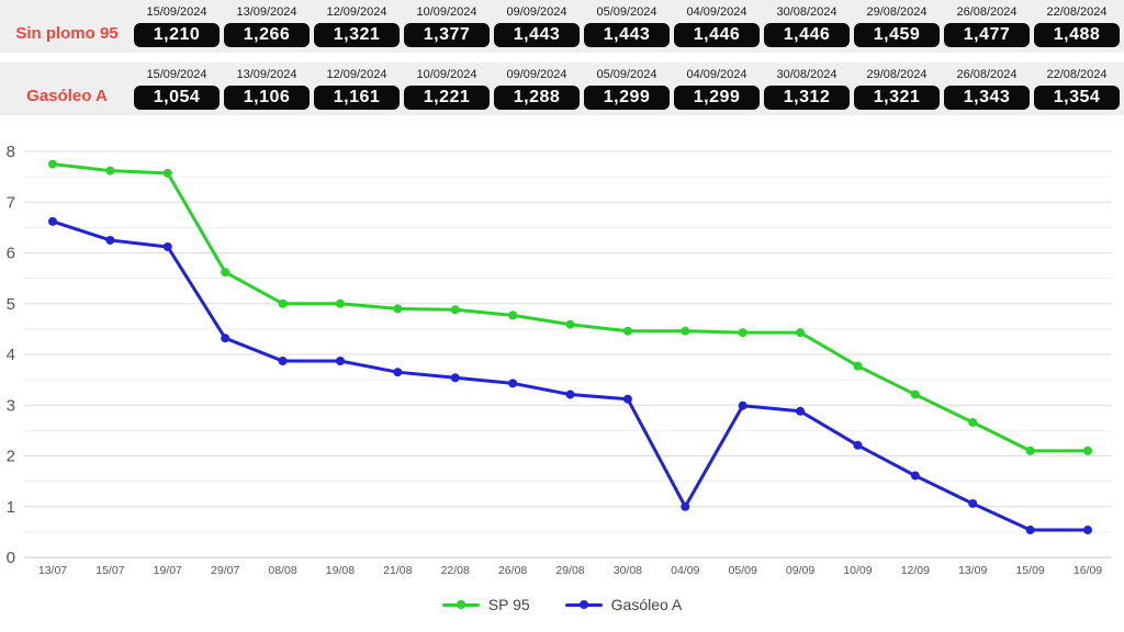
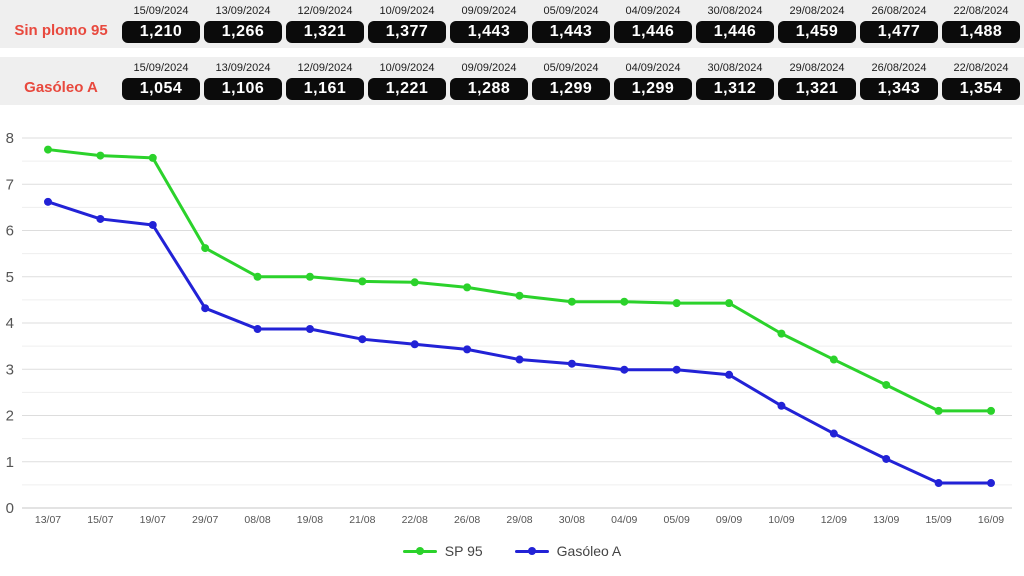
Gasóleo A/04/09: 1.0 -> 3.0
